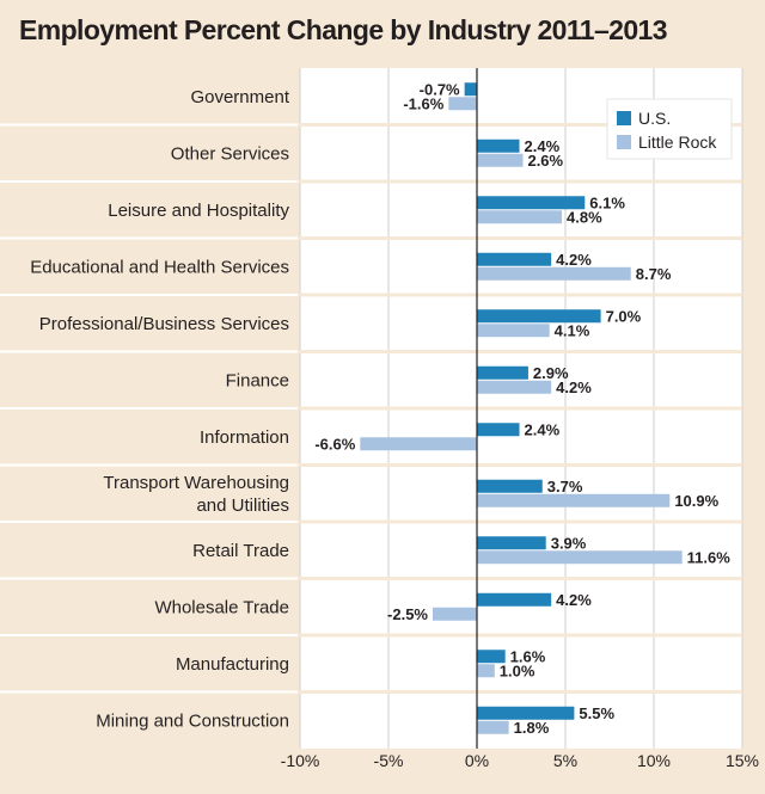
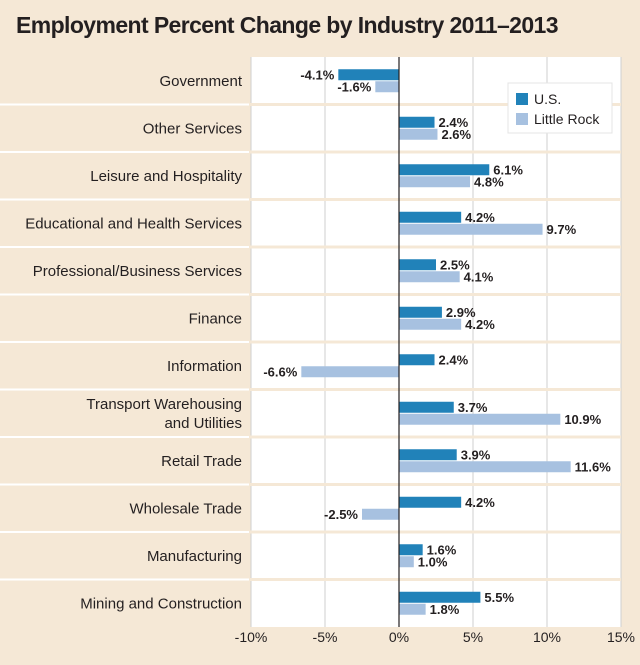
U.S./Government: -0.7% -> -4.1%
Little Rock/Educational and Health Services: 8.7% -> 9.7%
U.S./Professional/Business Services: 7.0% -> 2.5%
